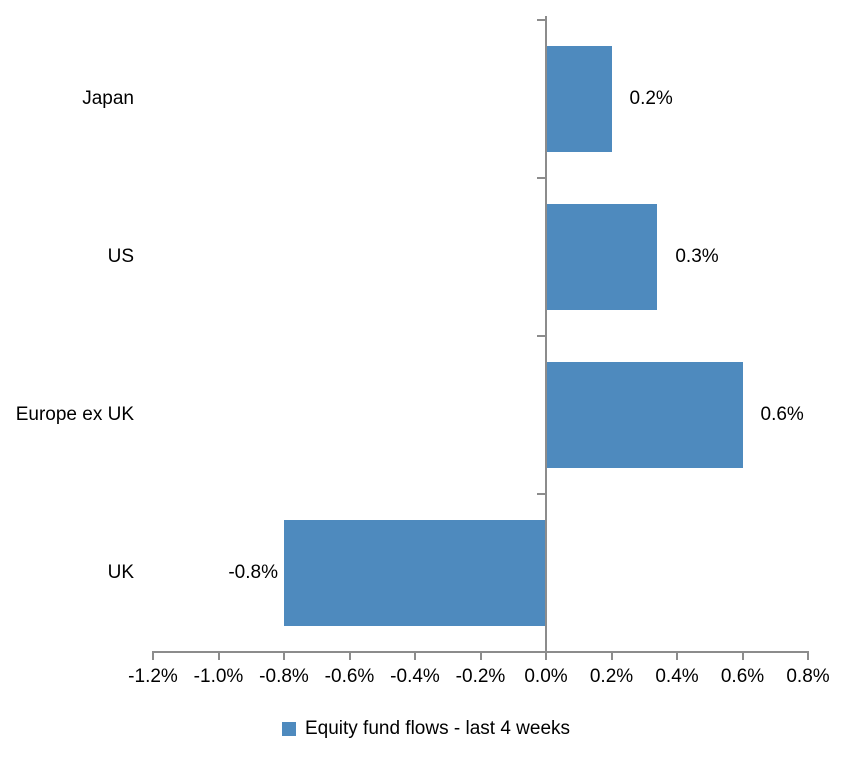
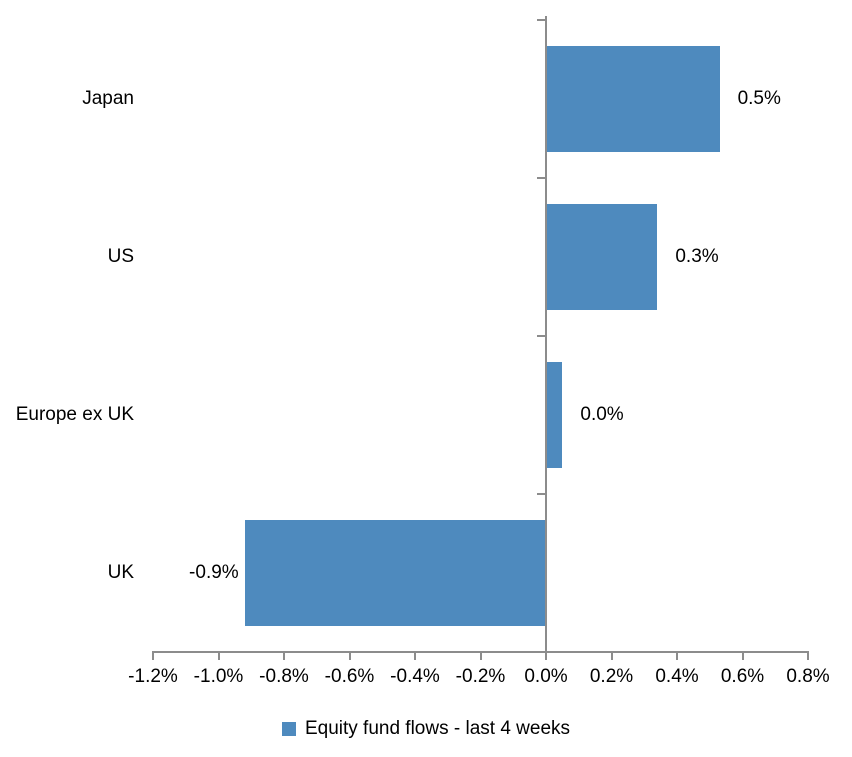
Japan: 0.2% -> 0.5%
Europe ex UK: 0.6% -> 0.0%
UK: -0.8% -> -0.9%
